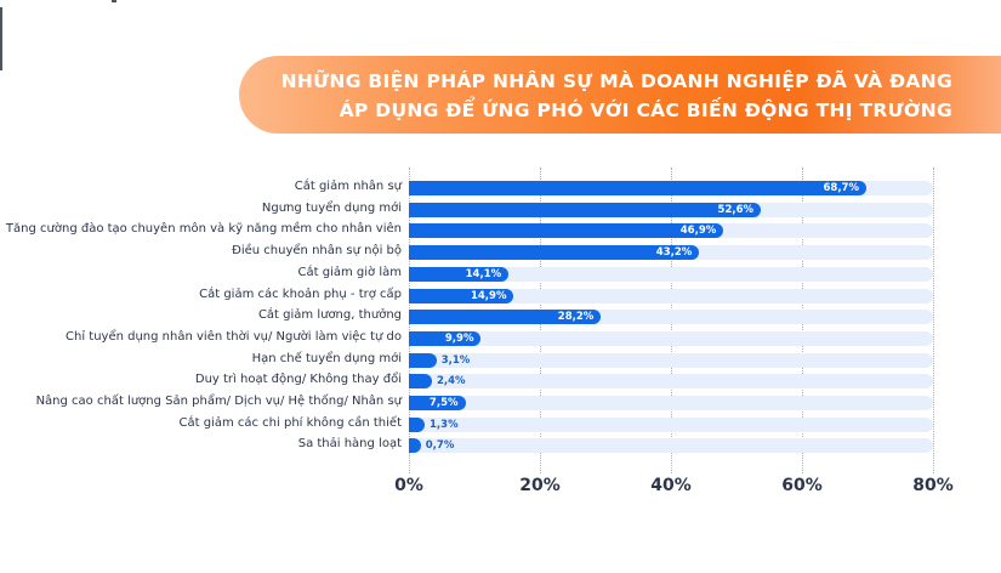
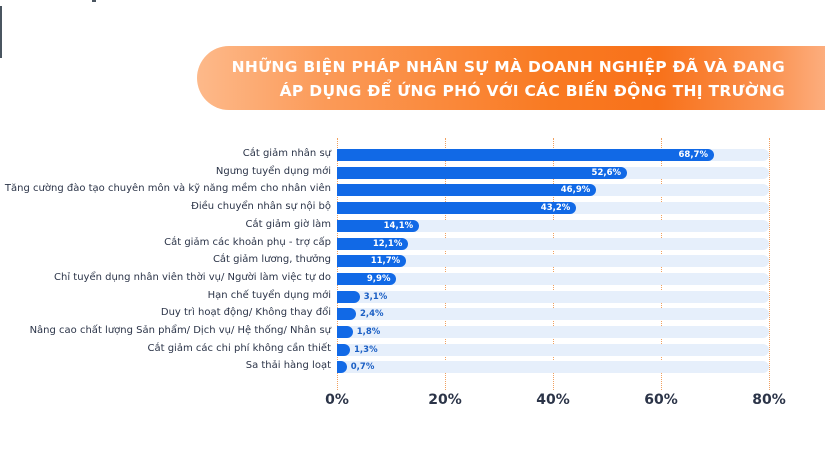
Cắt giảm các khoản phụ - trợ cấp: 14,9% -> 12,1%
Cắt giảm lương, thưởng: 28,2% -> 11,7%
Nâng cao chất lượng Sản phẩm/ Dịch vụ/ Hệ thống/ Nhân sự: 7,5% -> 1,8%
